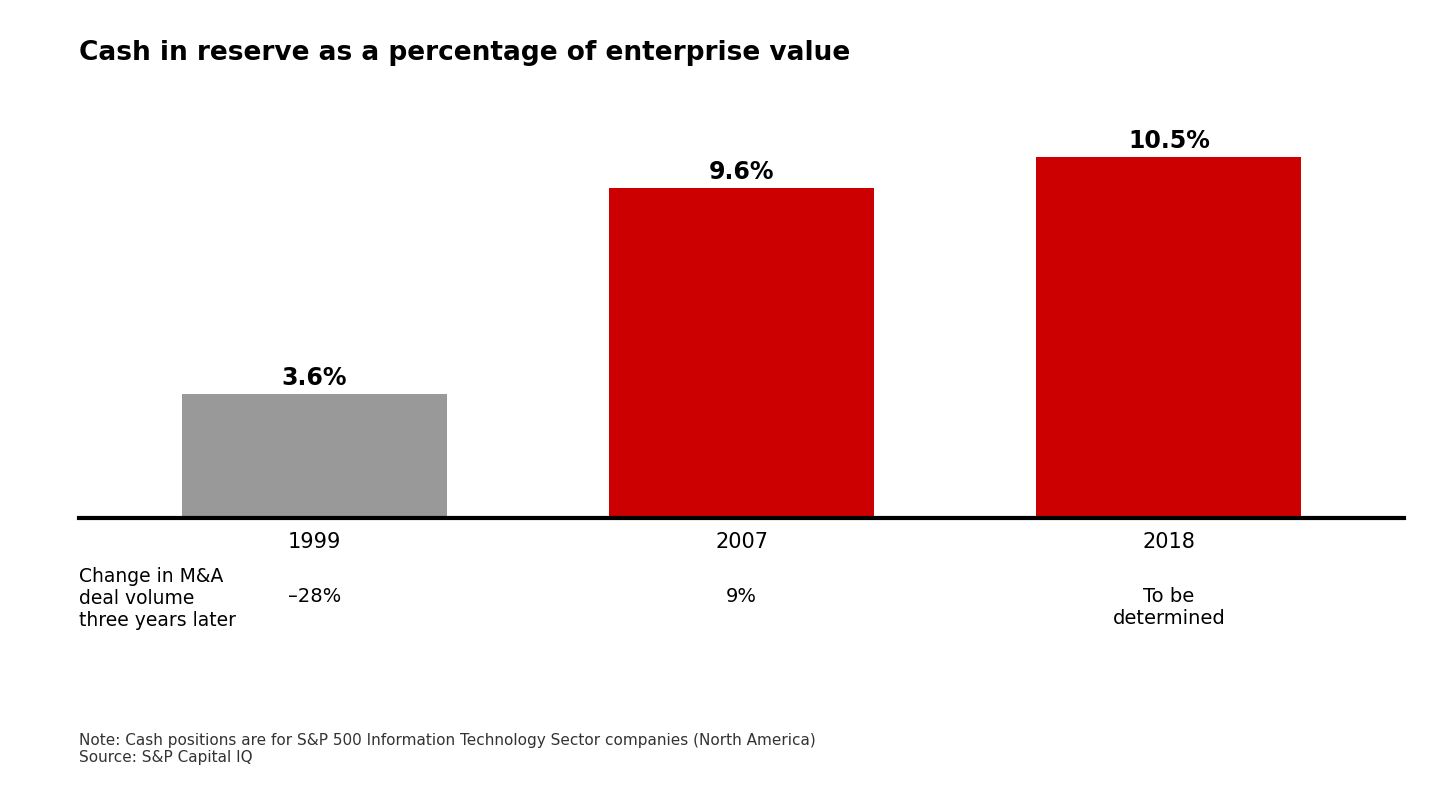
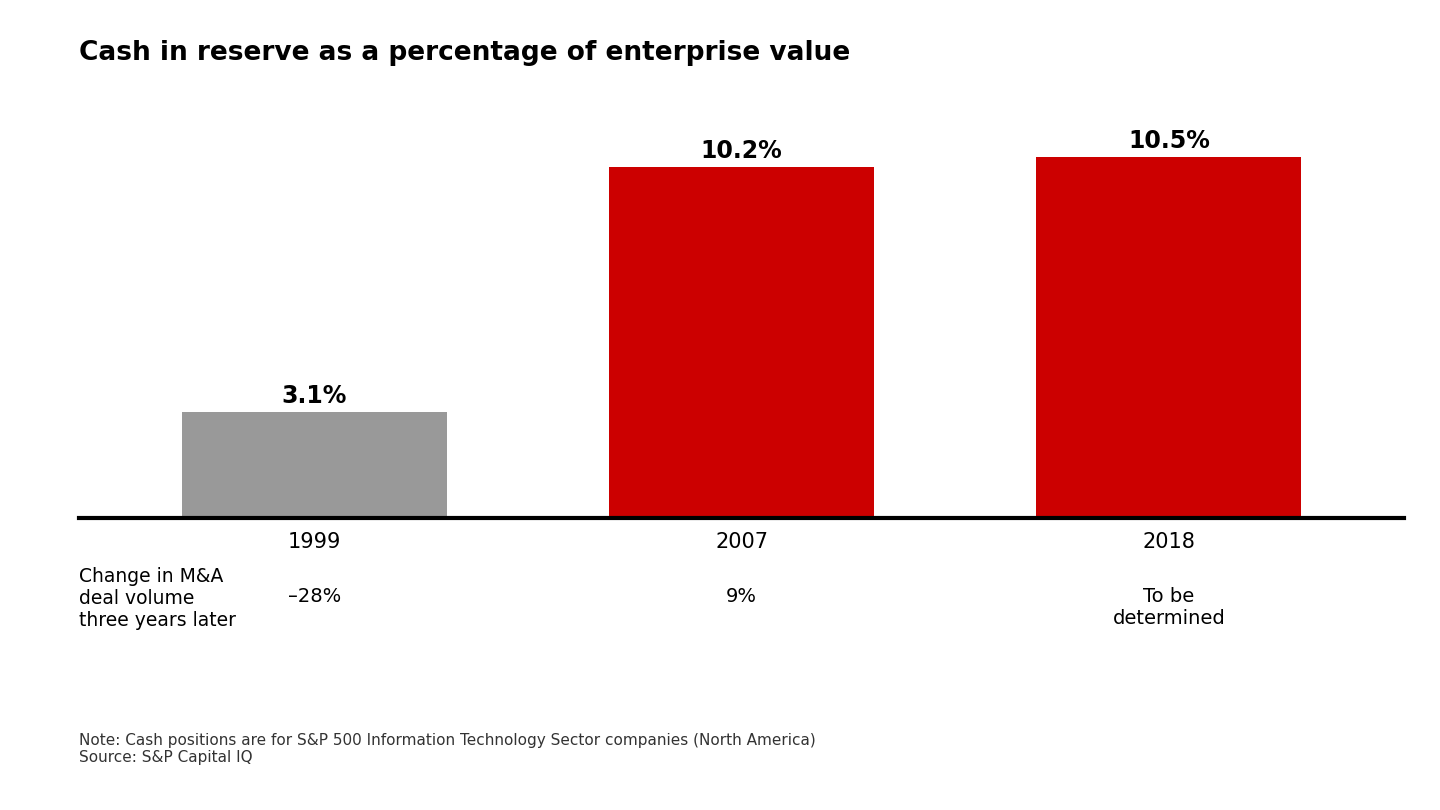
1999: 3.6% -> 3.1%
2007: 9.6% -> 10.2%
